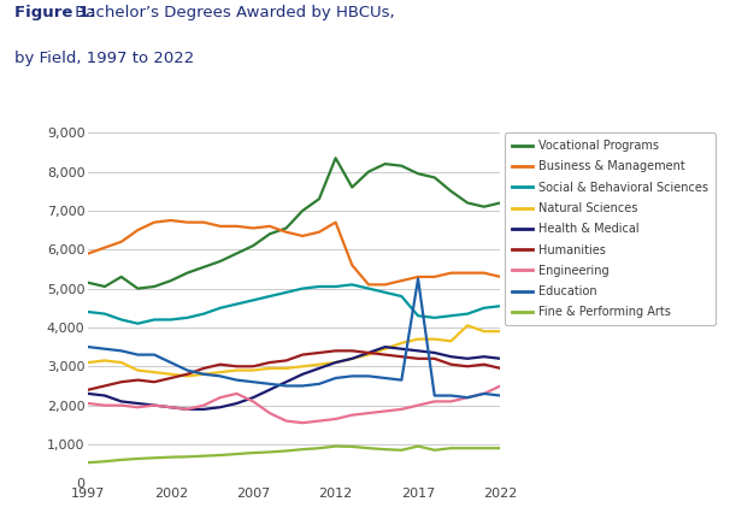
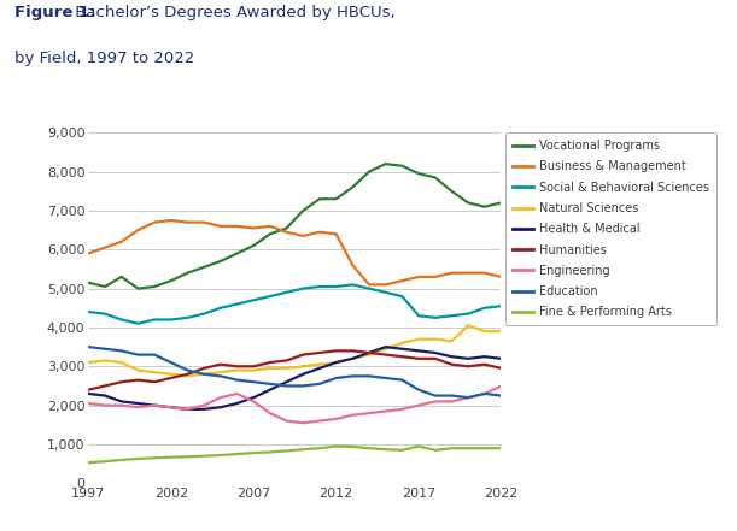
Vocational Programs/2012: 8,350 -> 7,300
Business & Management/2012: 6,700 -> 6,400
Education/2017: 5,250 -> 2,400
